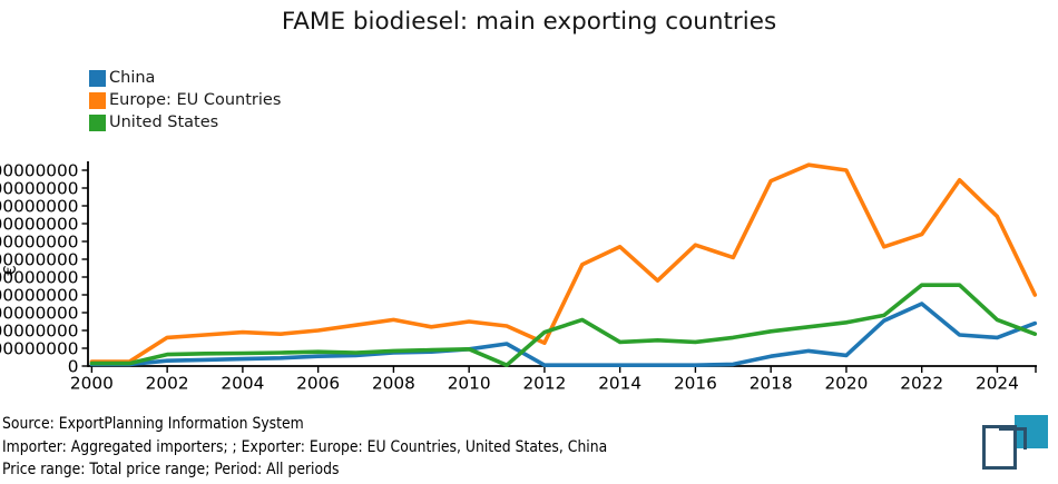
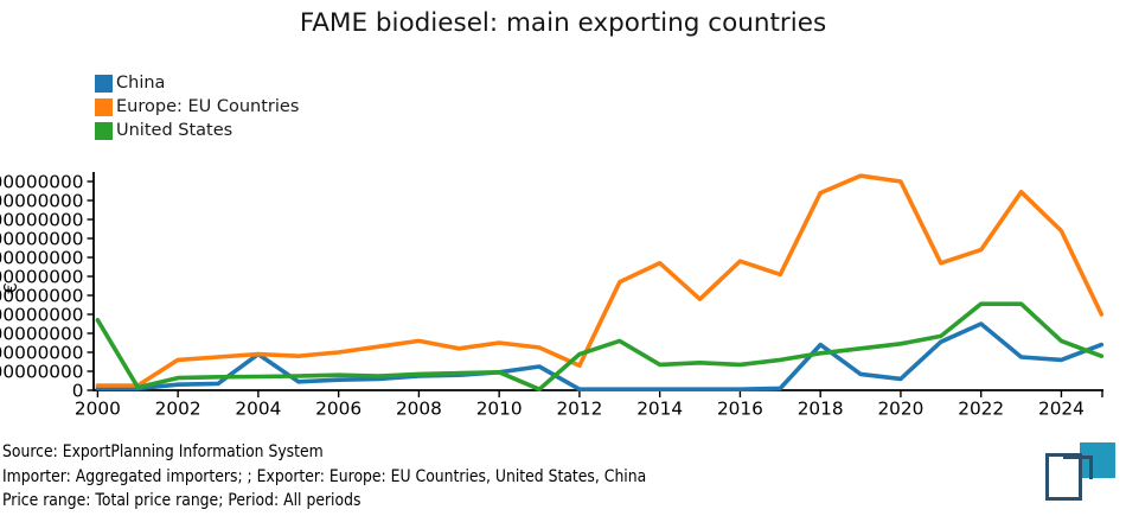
United States/2000: 20000000 -> 370000000
China/2004: 40000000 -> 190000000
China/2018: 60000000 -> 240000000
